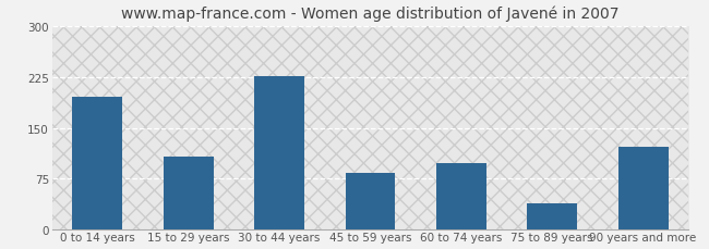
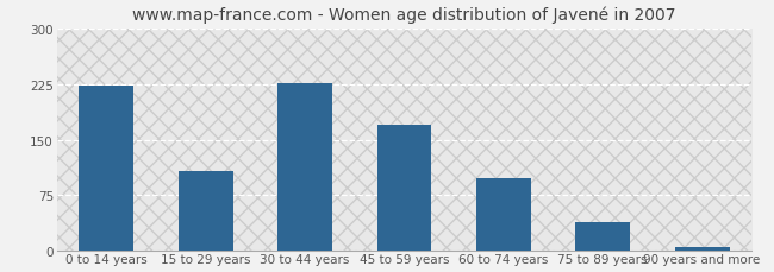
0 to 14 years: 196 -> 224
45 to 59 years: 84 -> 170
90 years and more: 122 -> 4
